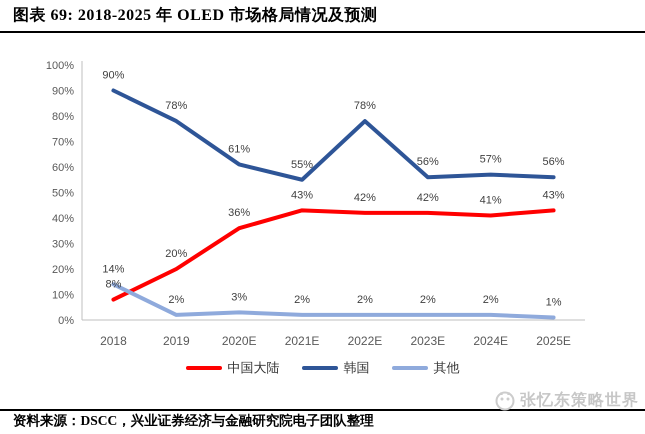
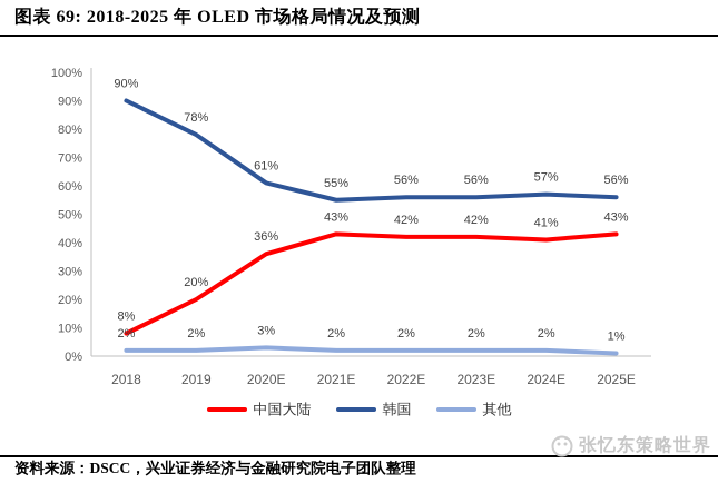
其他/2018: 14% -> 2%
韩国/2022E: 78% -> 56%
